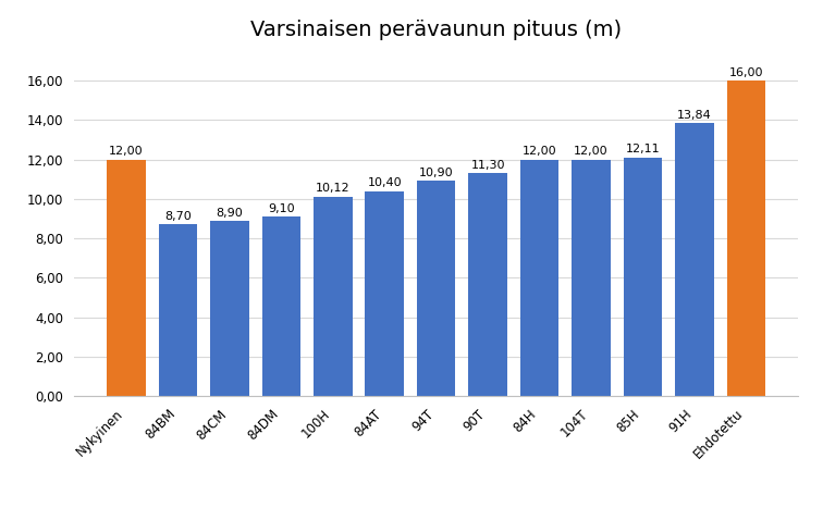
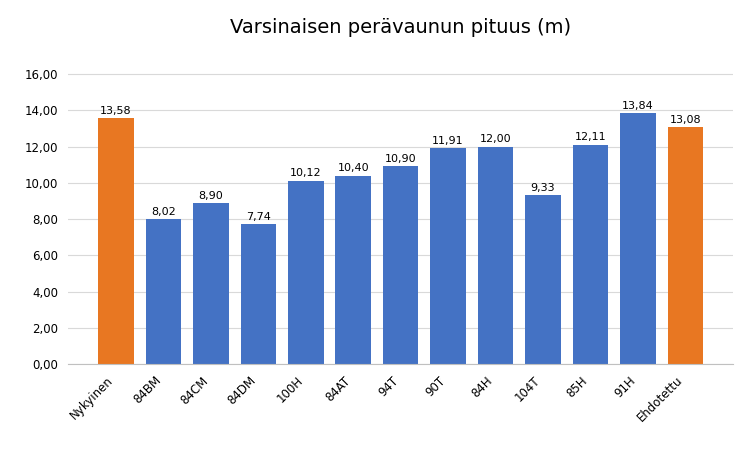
Nykyinen: 12,00 -> 13,58
84BM: 8,70 -> 8,02
84DM: 9,10 -> 7,74
90T: 11,30 -> 11,91
104T: 12,00 -> 9,33
Ehdotettu: 16,00 -> 13,08
